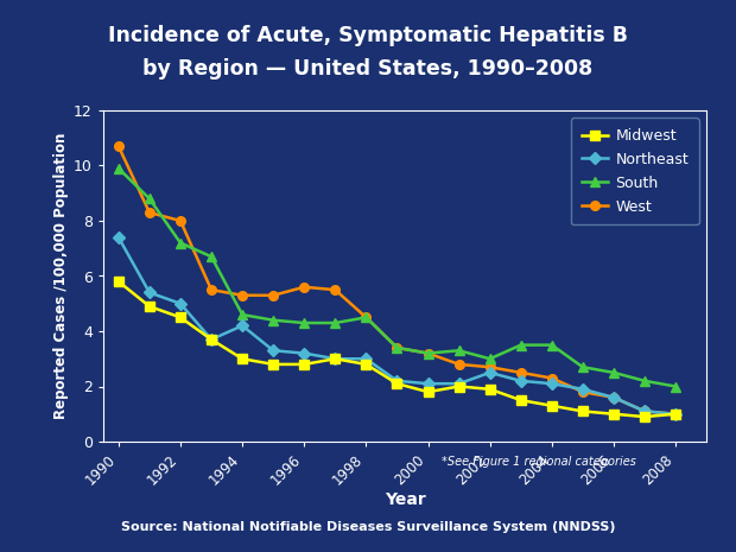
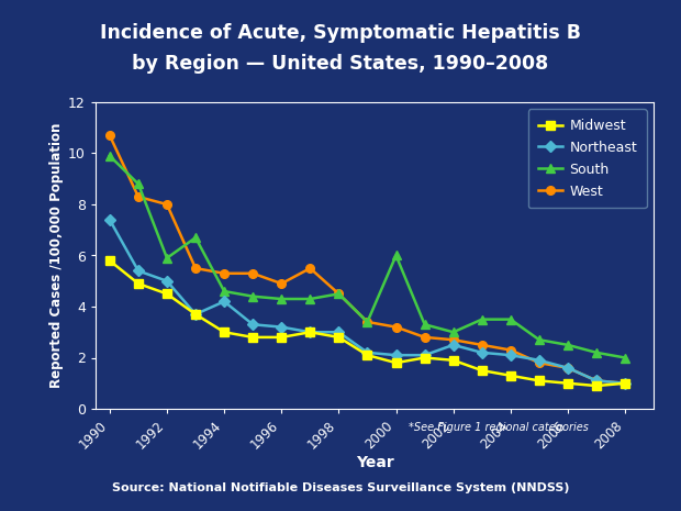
South/1992: 7.2 -> 5.9
West/1996: 5.6 -> 4.9
South/2000: 3.2 -> 6.0
